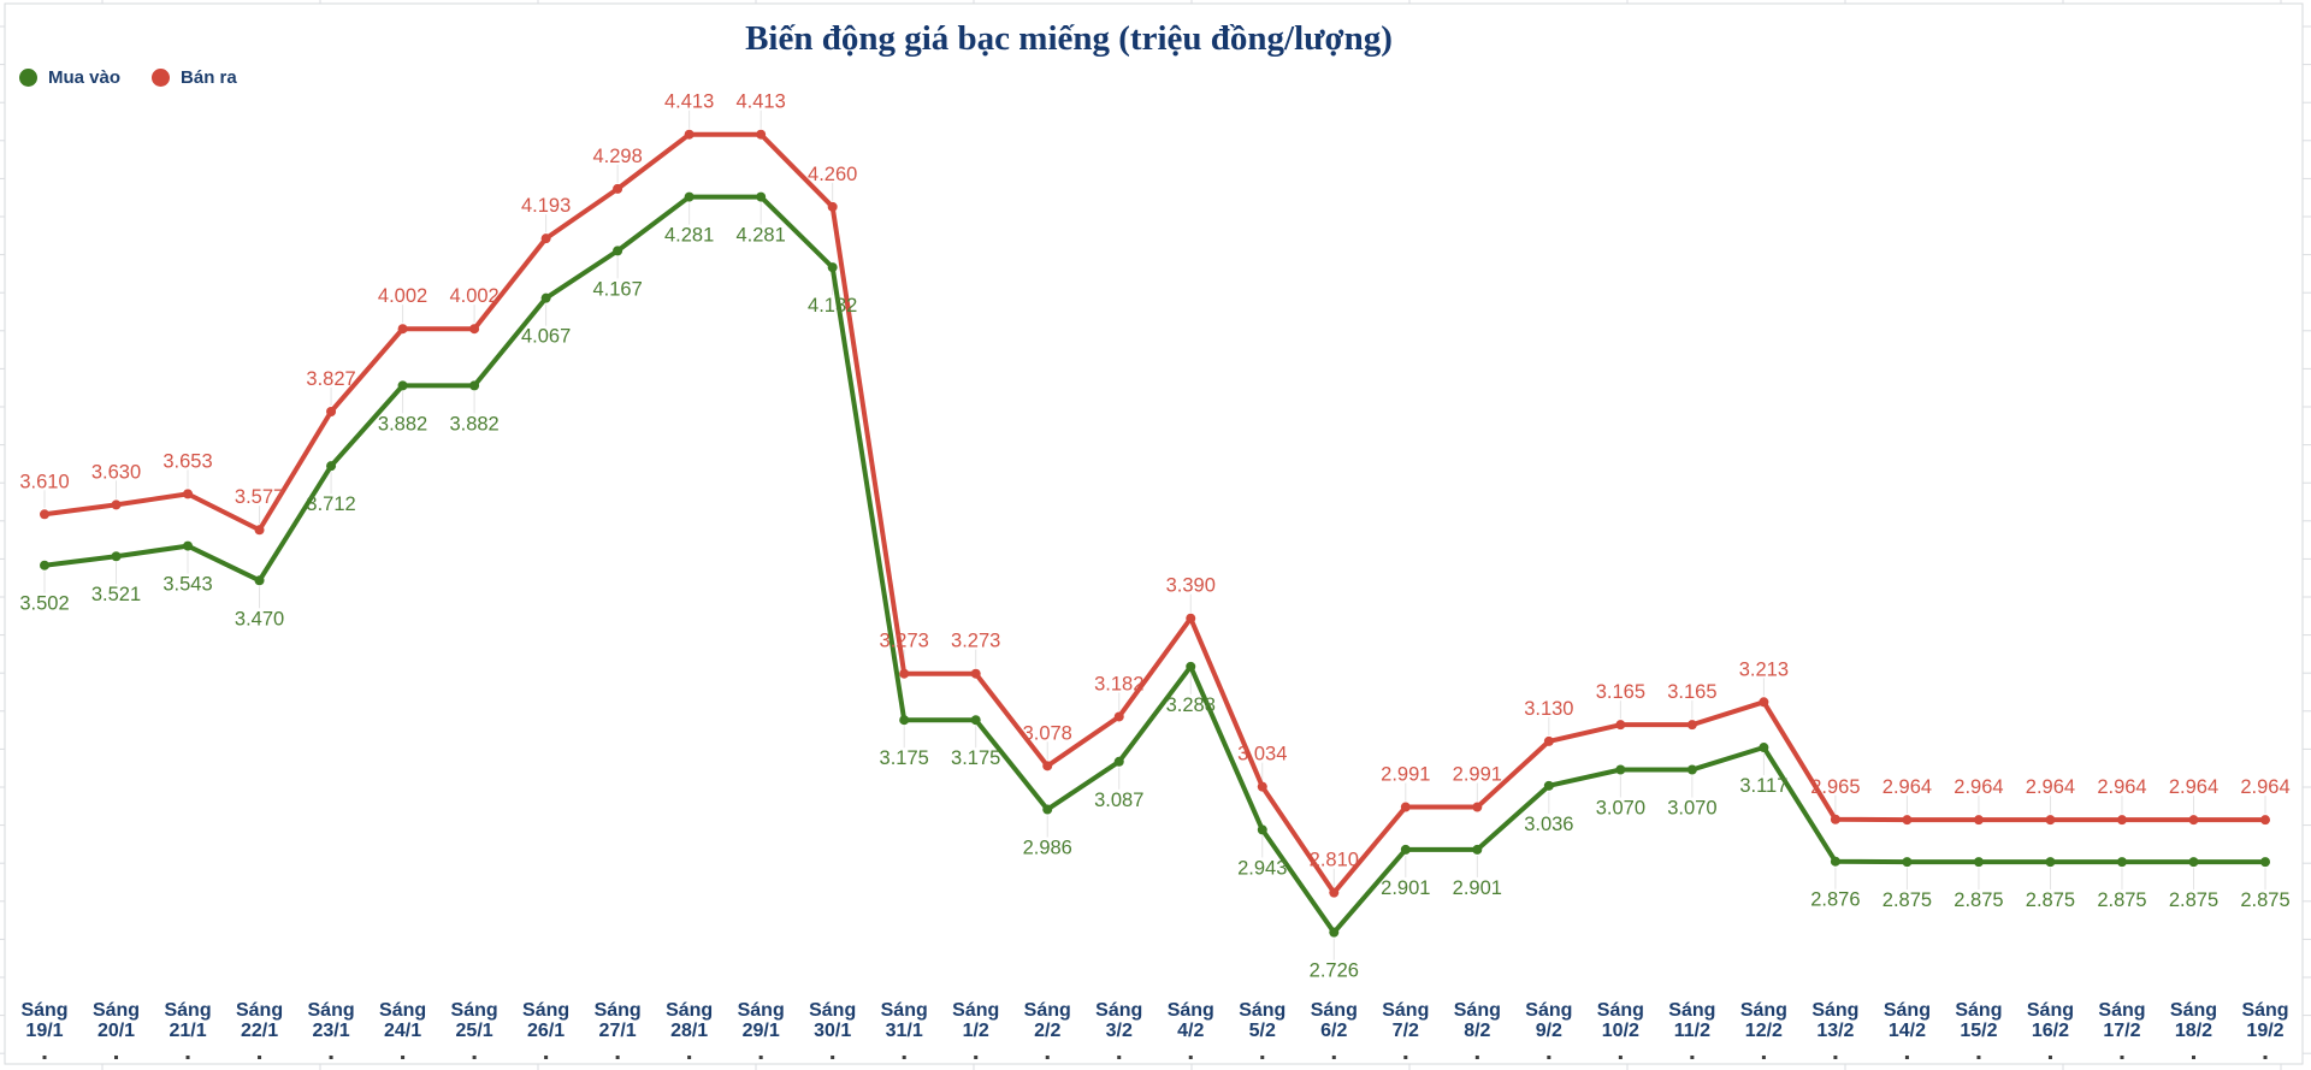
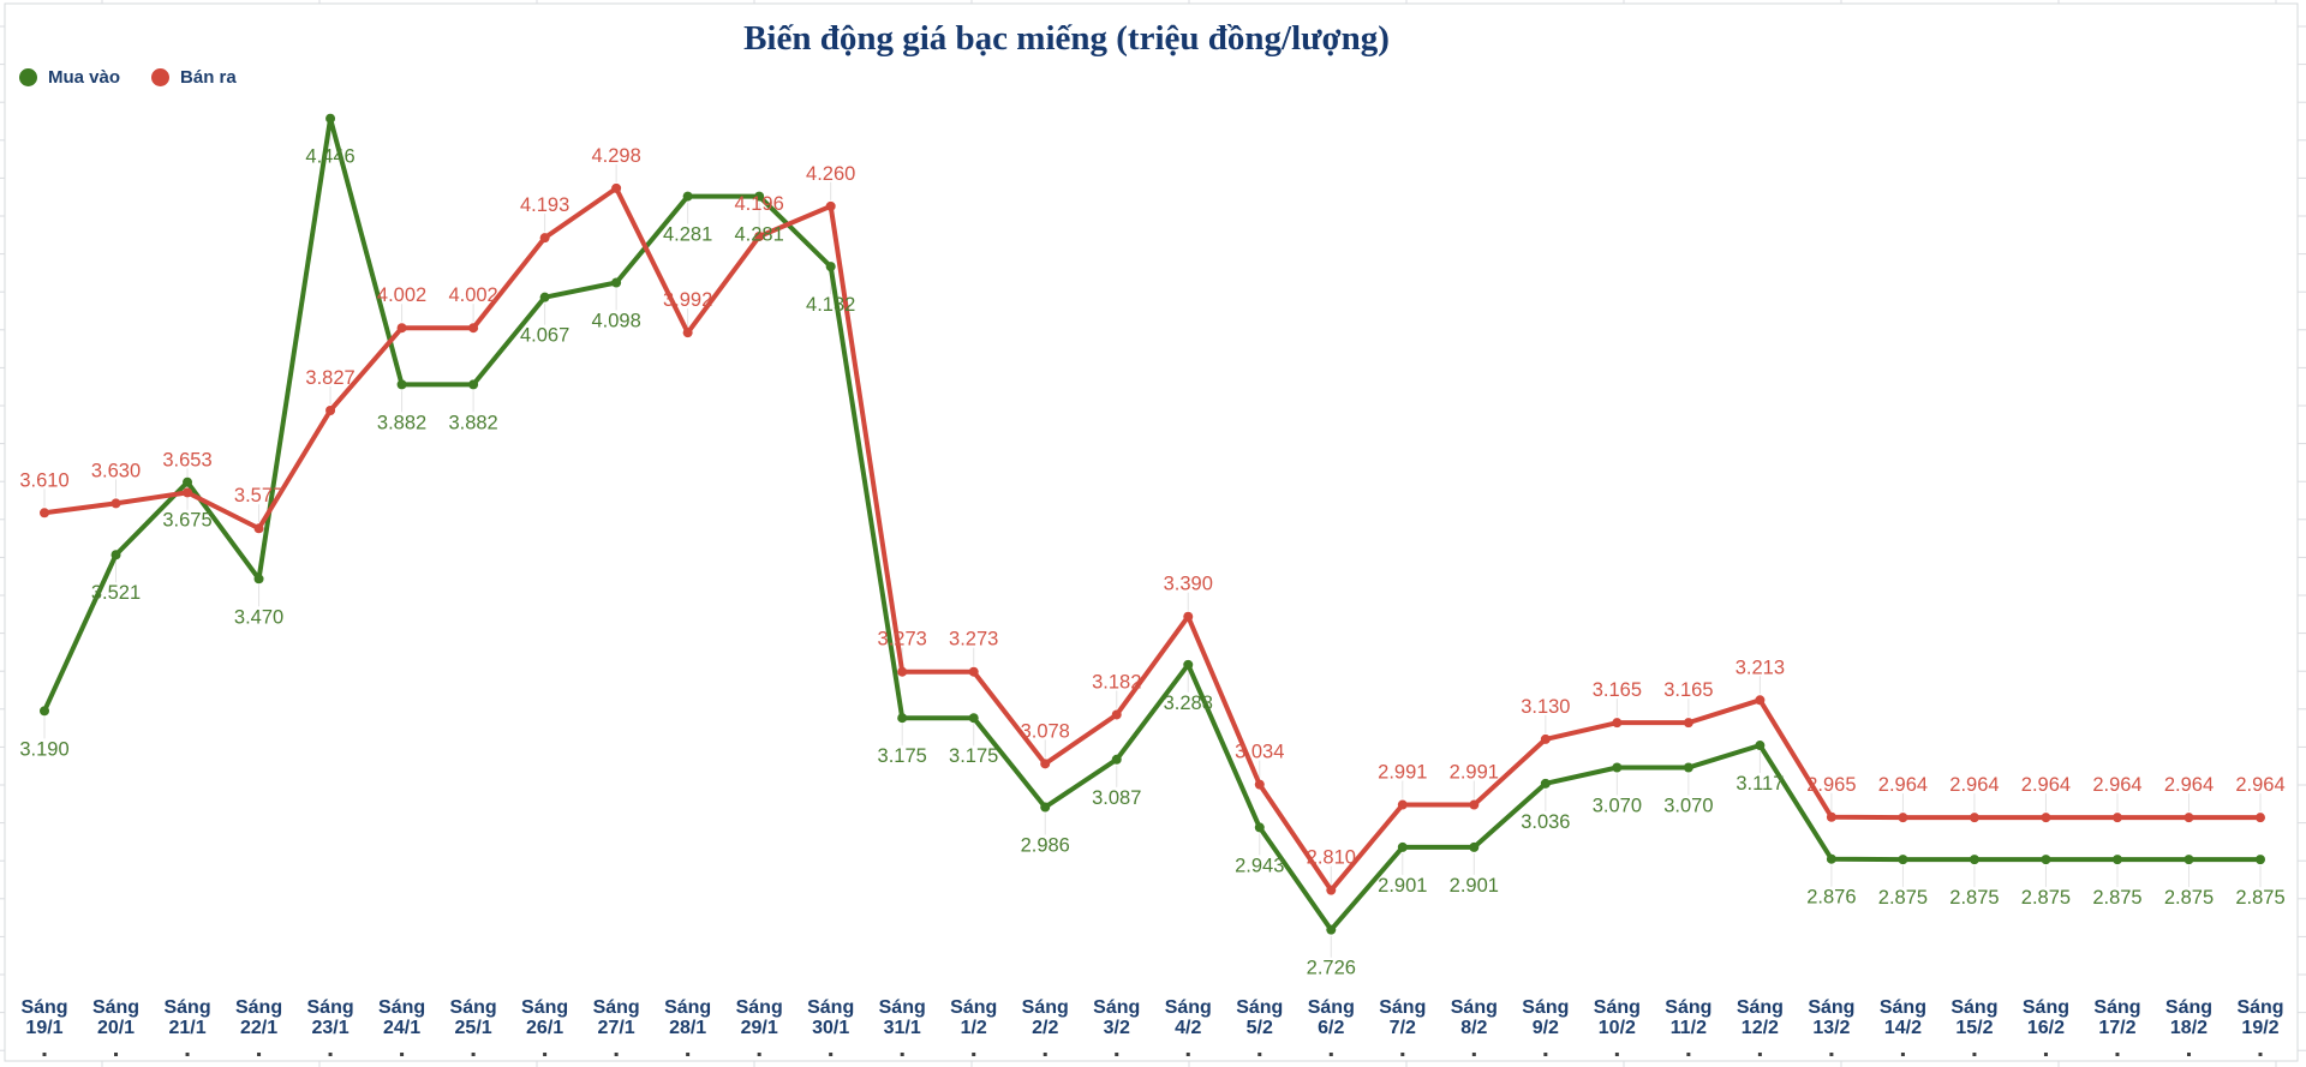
Mua vào/19/1: 3.502 -> 3.190
Mua vào/21/1: 3.543 -> 3.675
Mua vào/23/1: 3.712 -> 4.446
Mua vào/27/1: 4.167 -> 4.098
Bán ra/28/1: 4.413 -> 3.992
Bán ra/29/1: 4.413 -> 4.196
